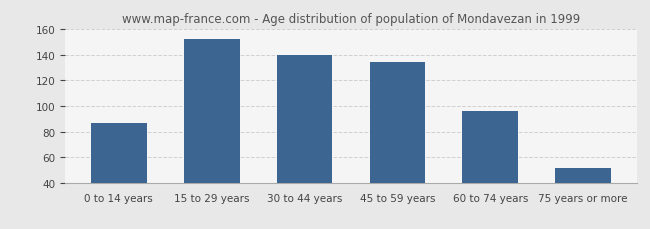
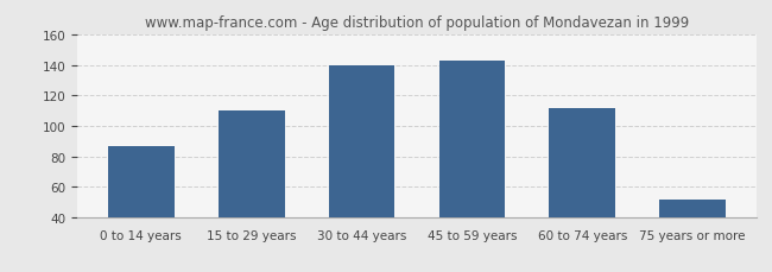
15 to 29 years: 152 -> 110
45 to 59 years: 134 -> 143
60 to 74 years: 96 -> 112
